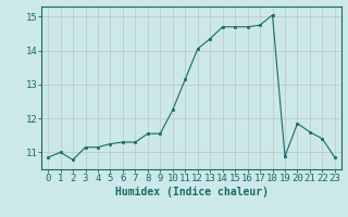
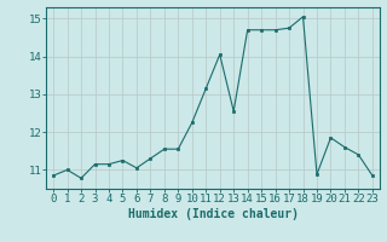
6: 11.30 -> 11.05
13: 14.35 -> 12.55
